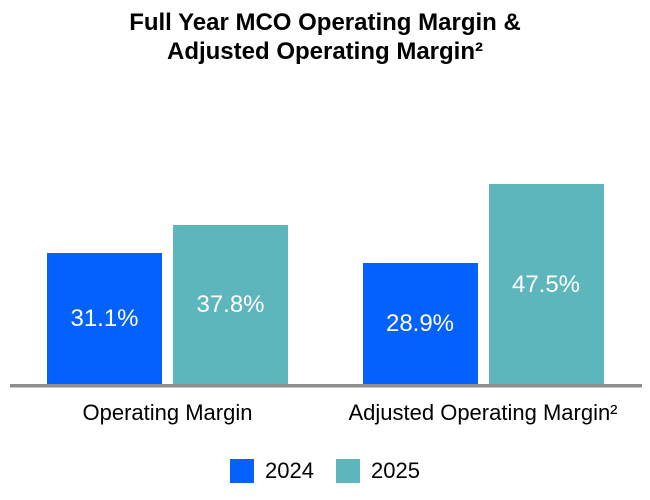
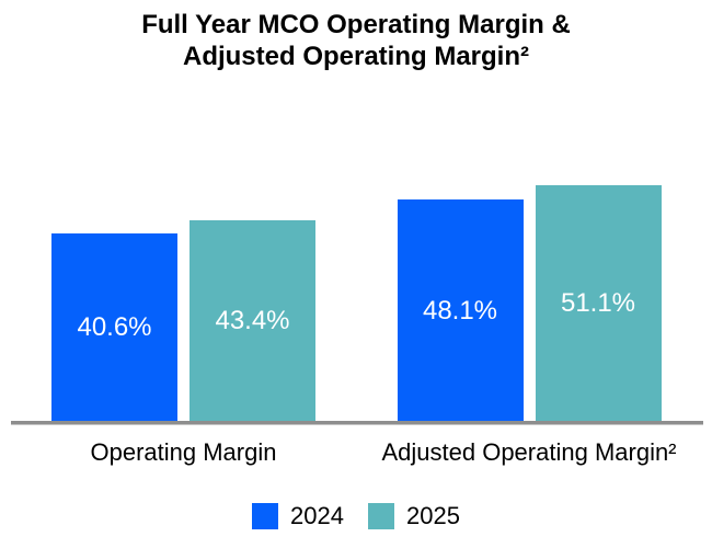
2024/Operating Margin: 31.1% -> 40.6%
2025/Operating Margin: 37.8% -> 43.4%
2024/Adjusted Operating Margin²: 28.9% -> 48.1%
2025/Adjusted Operating Margin²: 47.5% -> 51.1%
